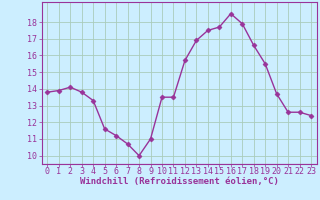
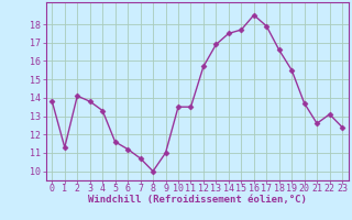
1: 13.9 -> 11.3
22: 12.6 -> 13.1
